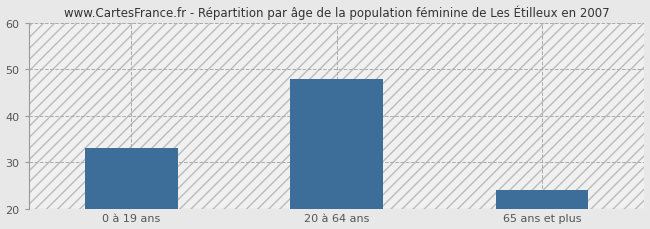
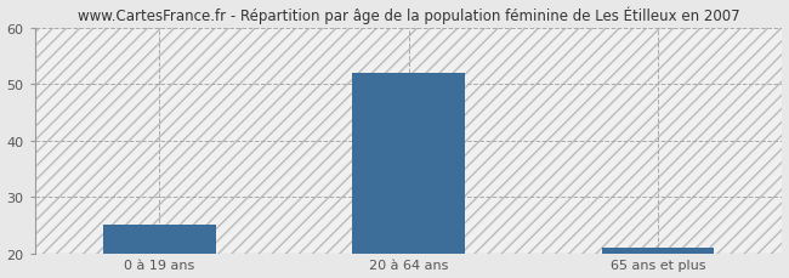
0 à 19 ans: 33 -> 25
20 à 64 ans: 48 -> 52
65 ans et plus: 24 -> 21
